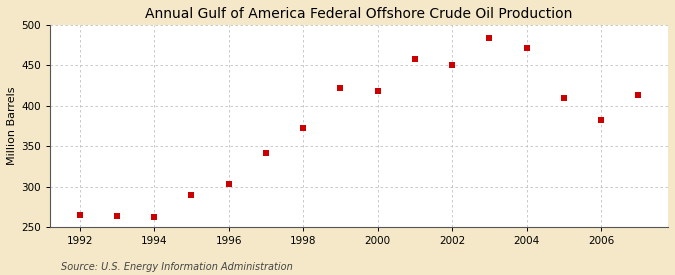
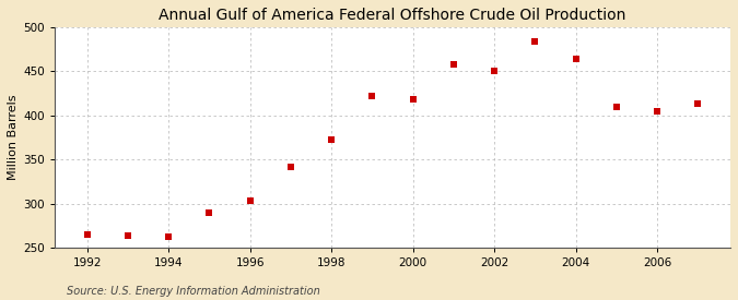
2004: 472 -> 464
2006: 382 -> 405
